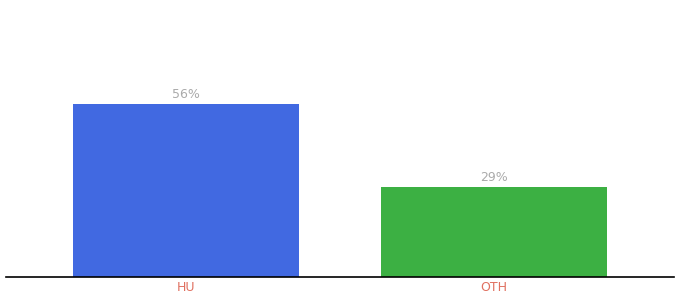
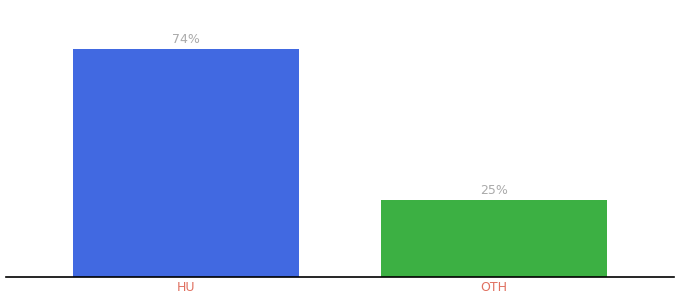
HU: 56% -> 74%
OTH: 29% -> 25%
